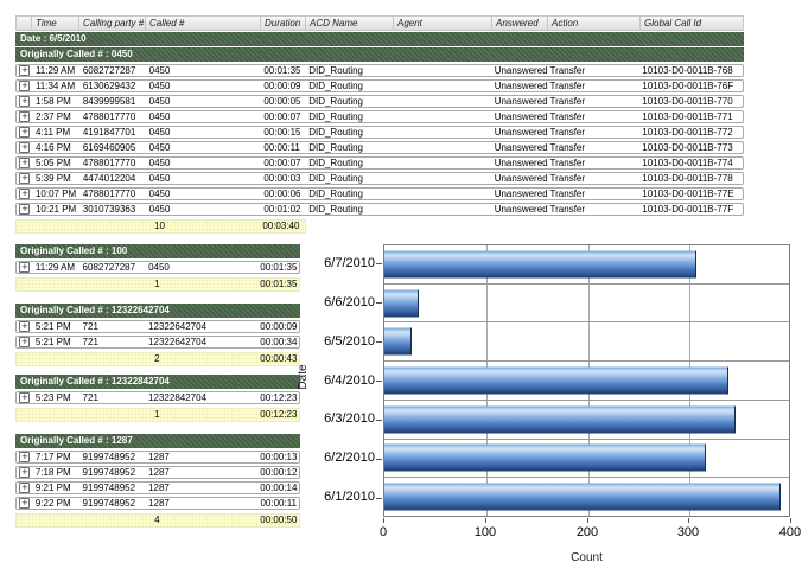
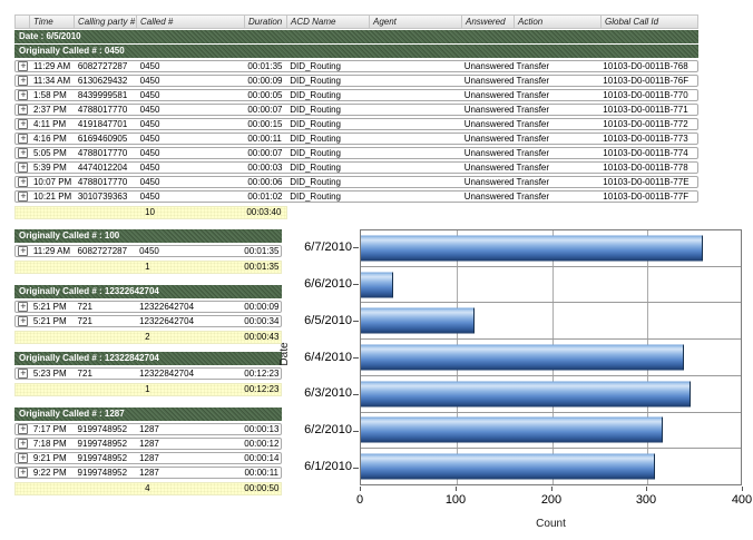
6/7/2010: 310 -> 360
6/5/2010: 30 -> 120
6/1/2010: 390 -> 310
